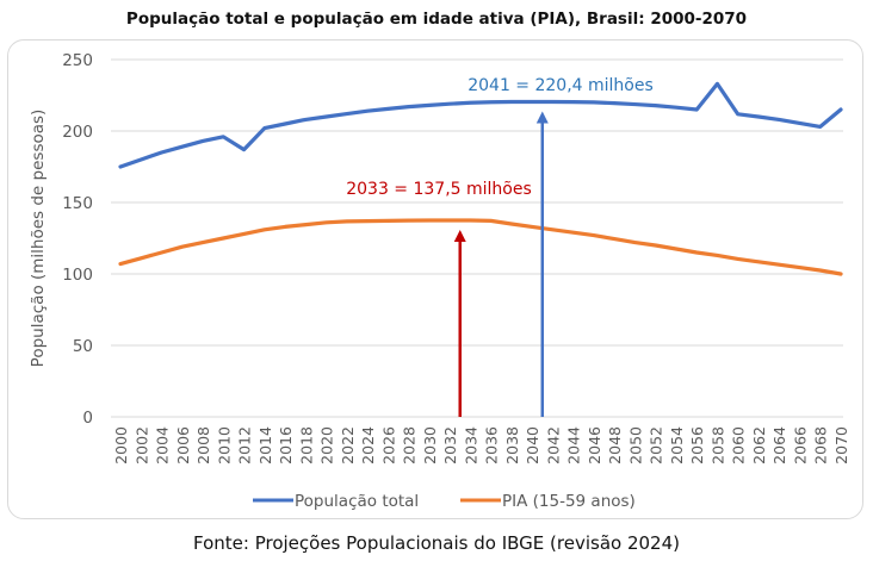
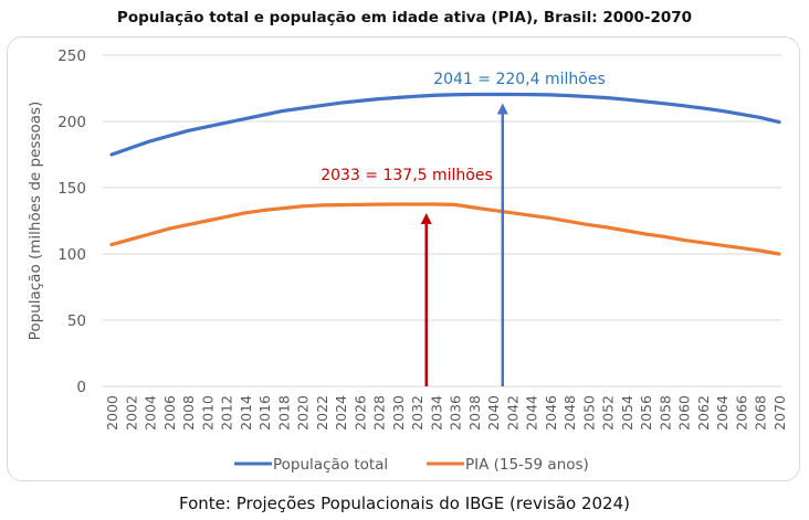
População total/2012: 187 -> 199
População total/2058: 233 -> 214
População total/2070: 215 -> 200
